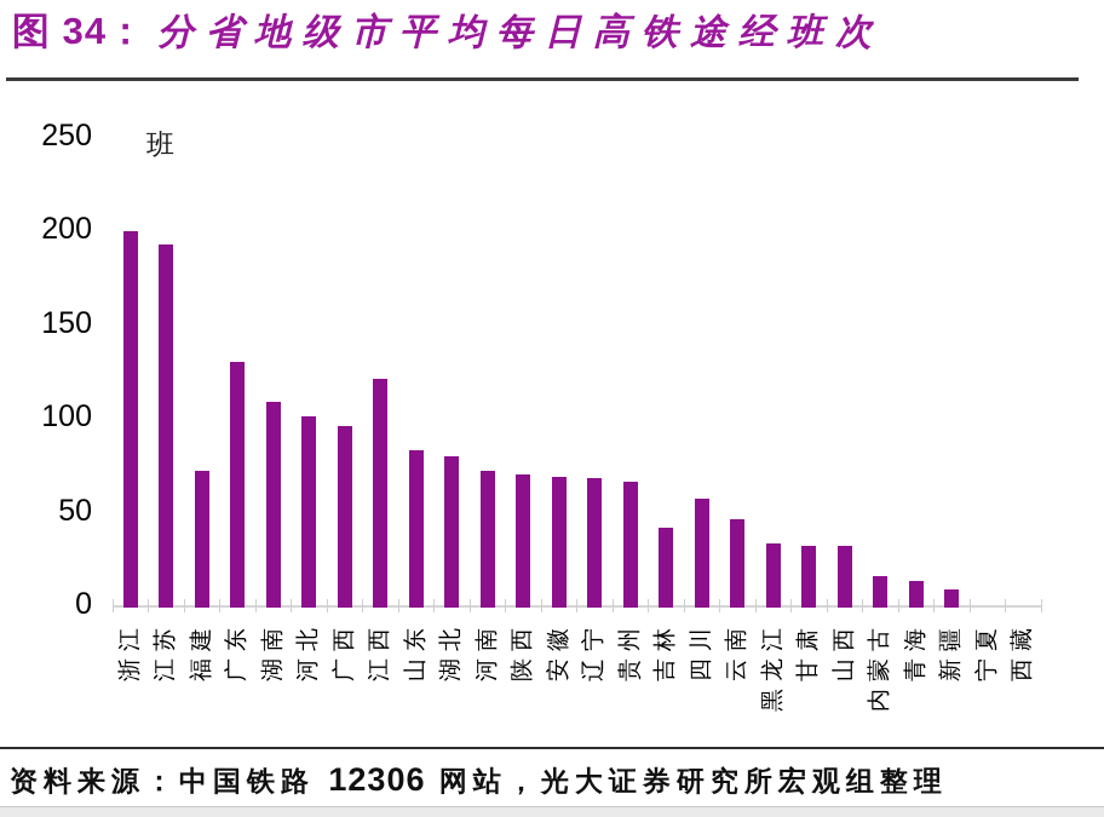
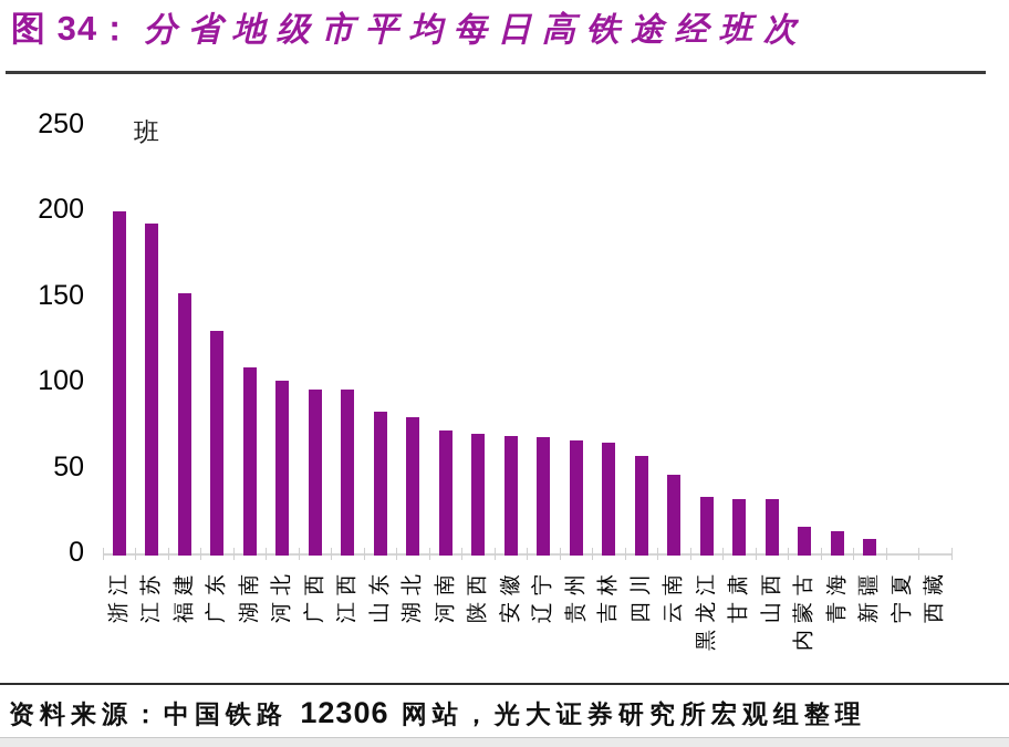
福建: 71 -> 151
江西: 120 -> 95
吉林: 41 -> 64
